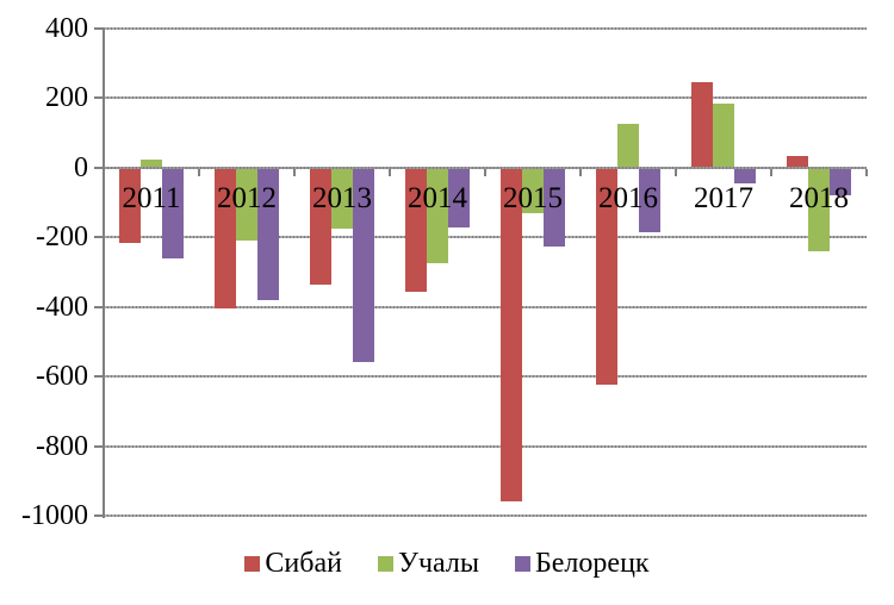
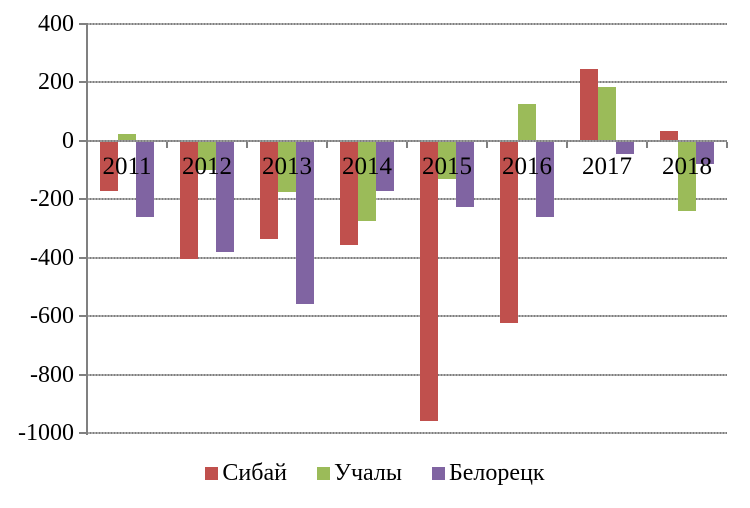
Сибай/2011: -220 -> -170
Учалы/2012: -210 -> -100
Белорецк/2016: -180 -> -260
